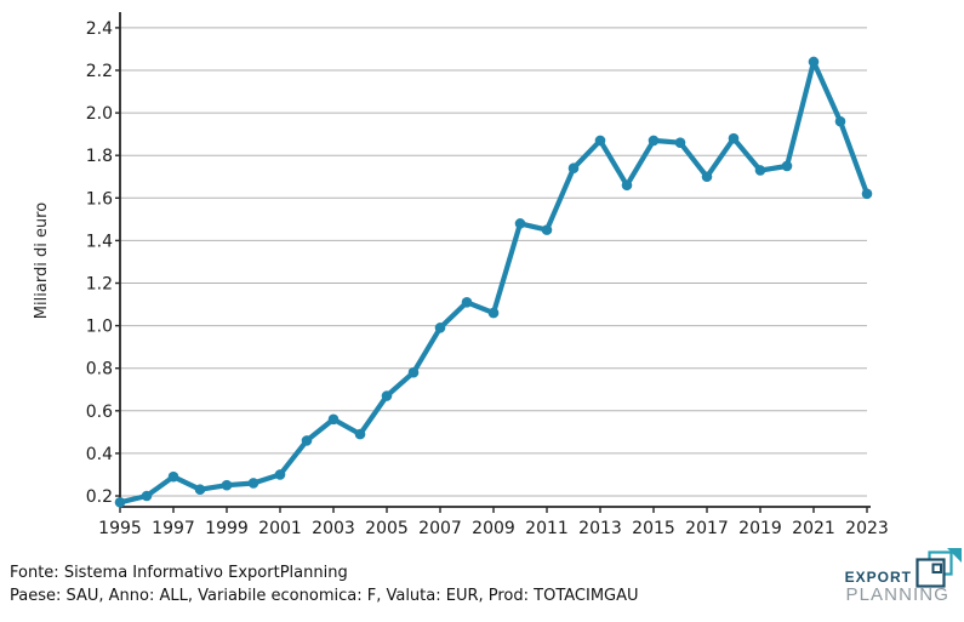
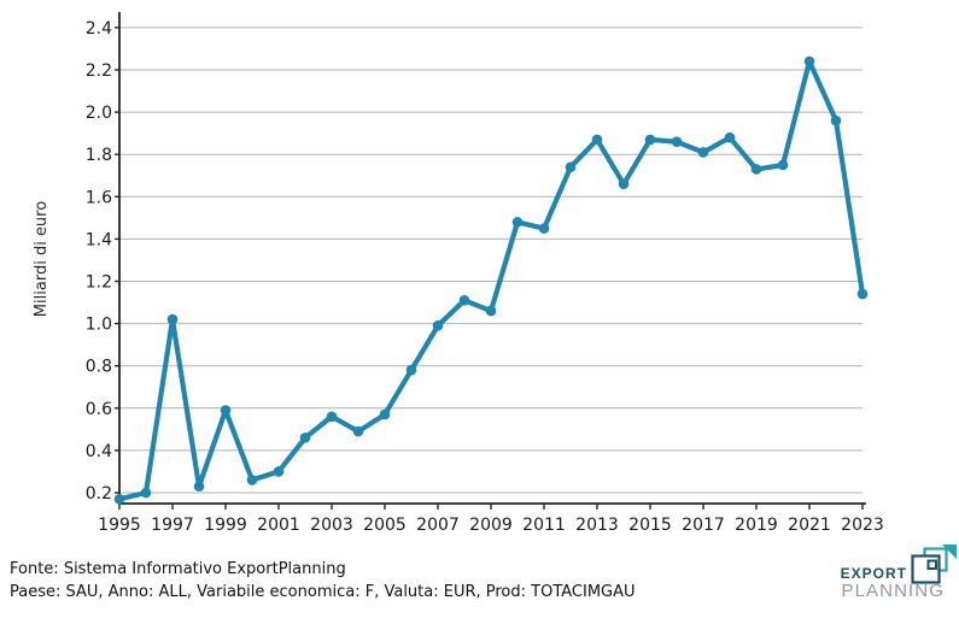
1997: 0.29 -> 1.02
1999: 0.25 -> 0.59
2005: 0.67 -> 0.57
2017: 1.70 -> 1.81
2023: 1.62 -> 1.14
